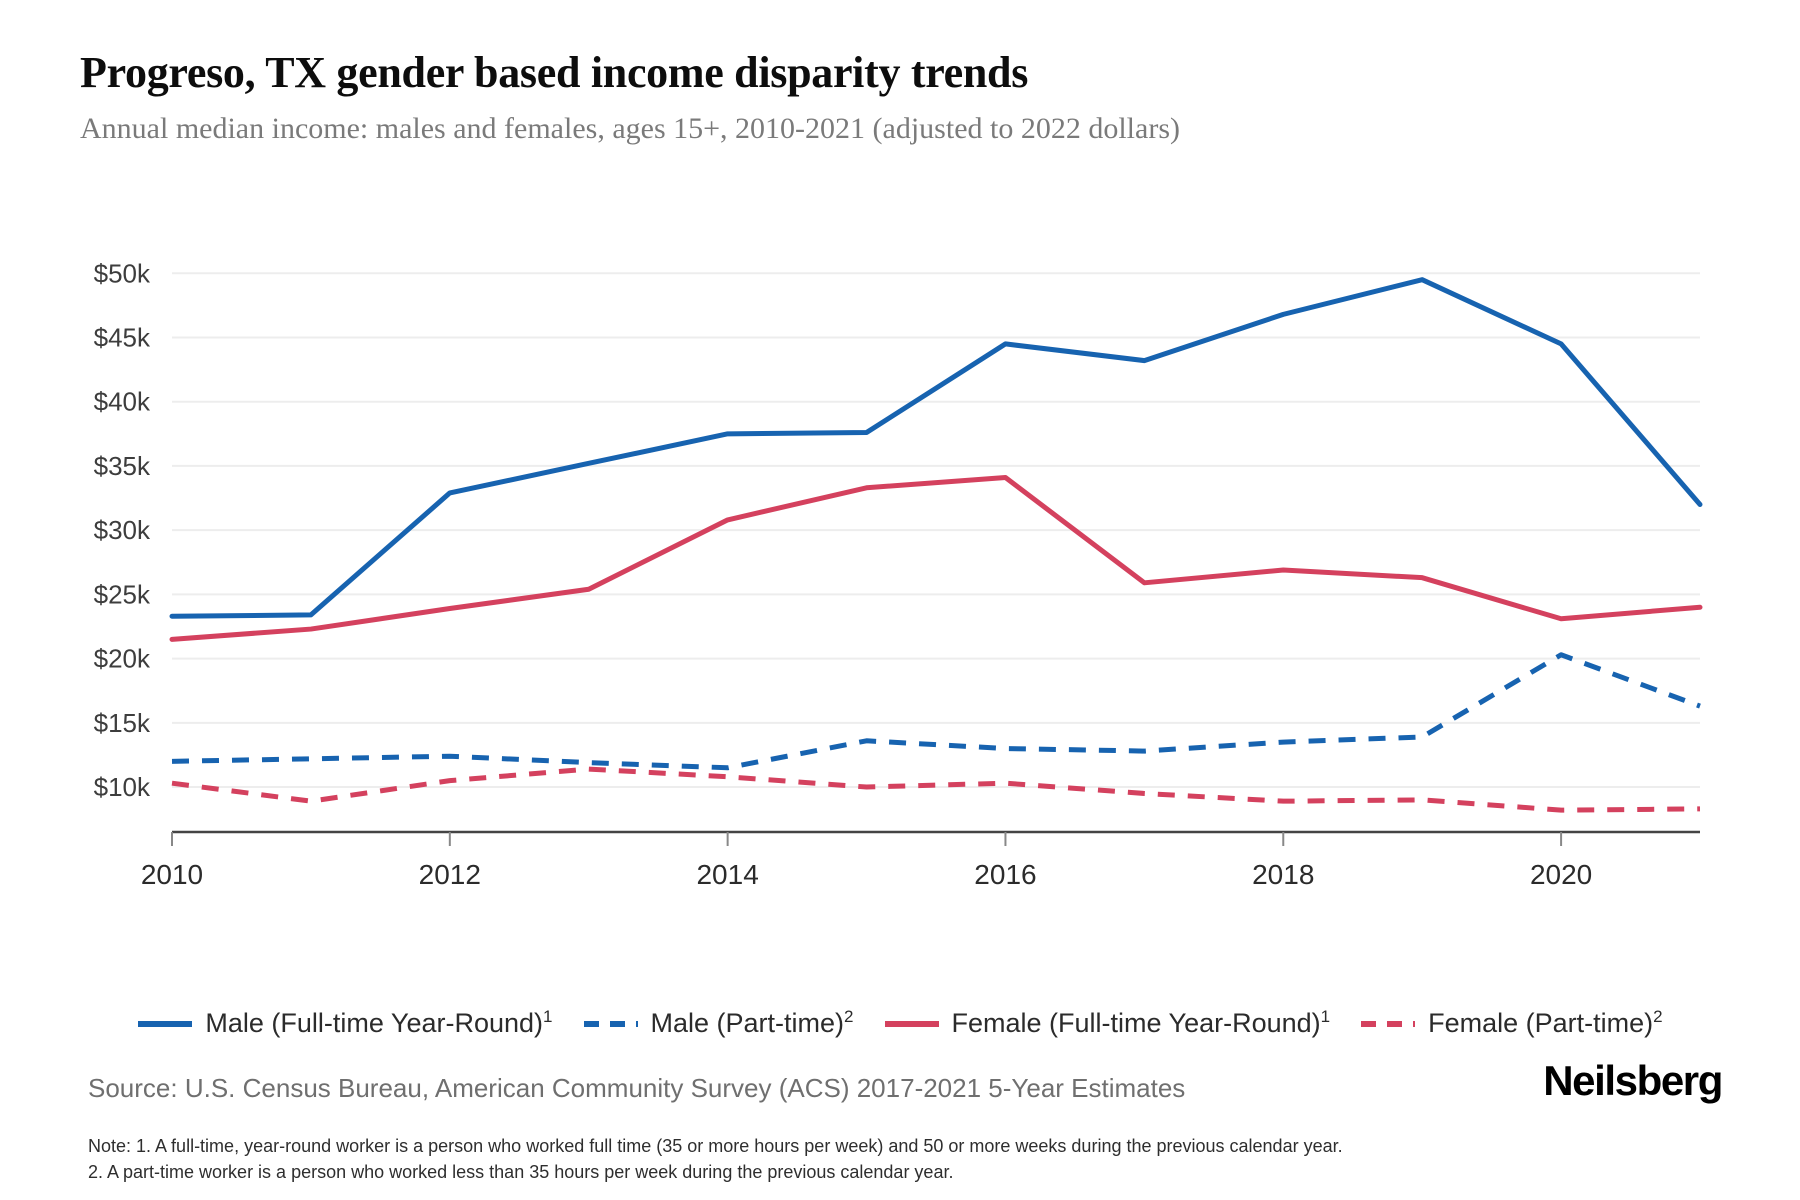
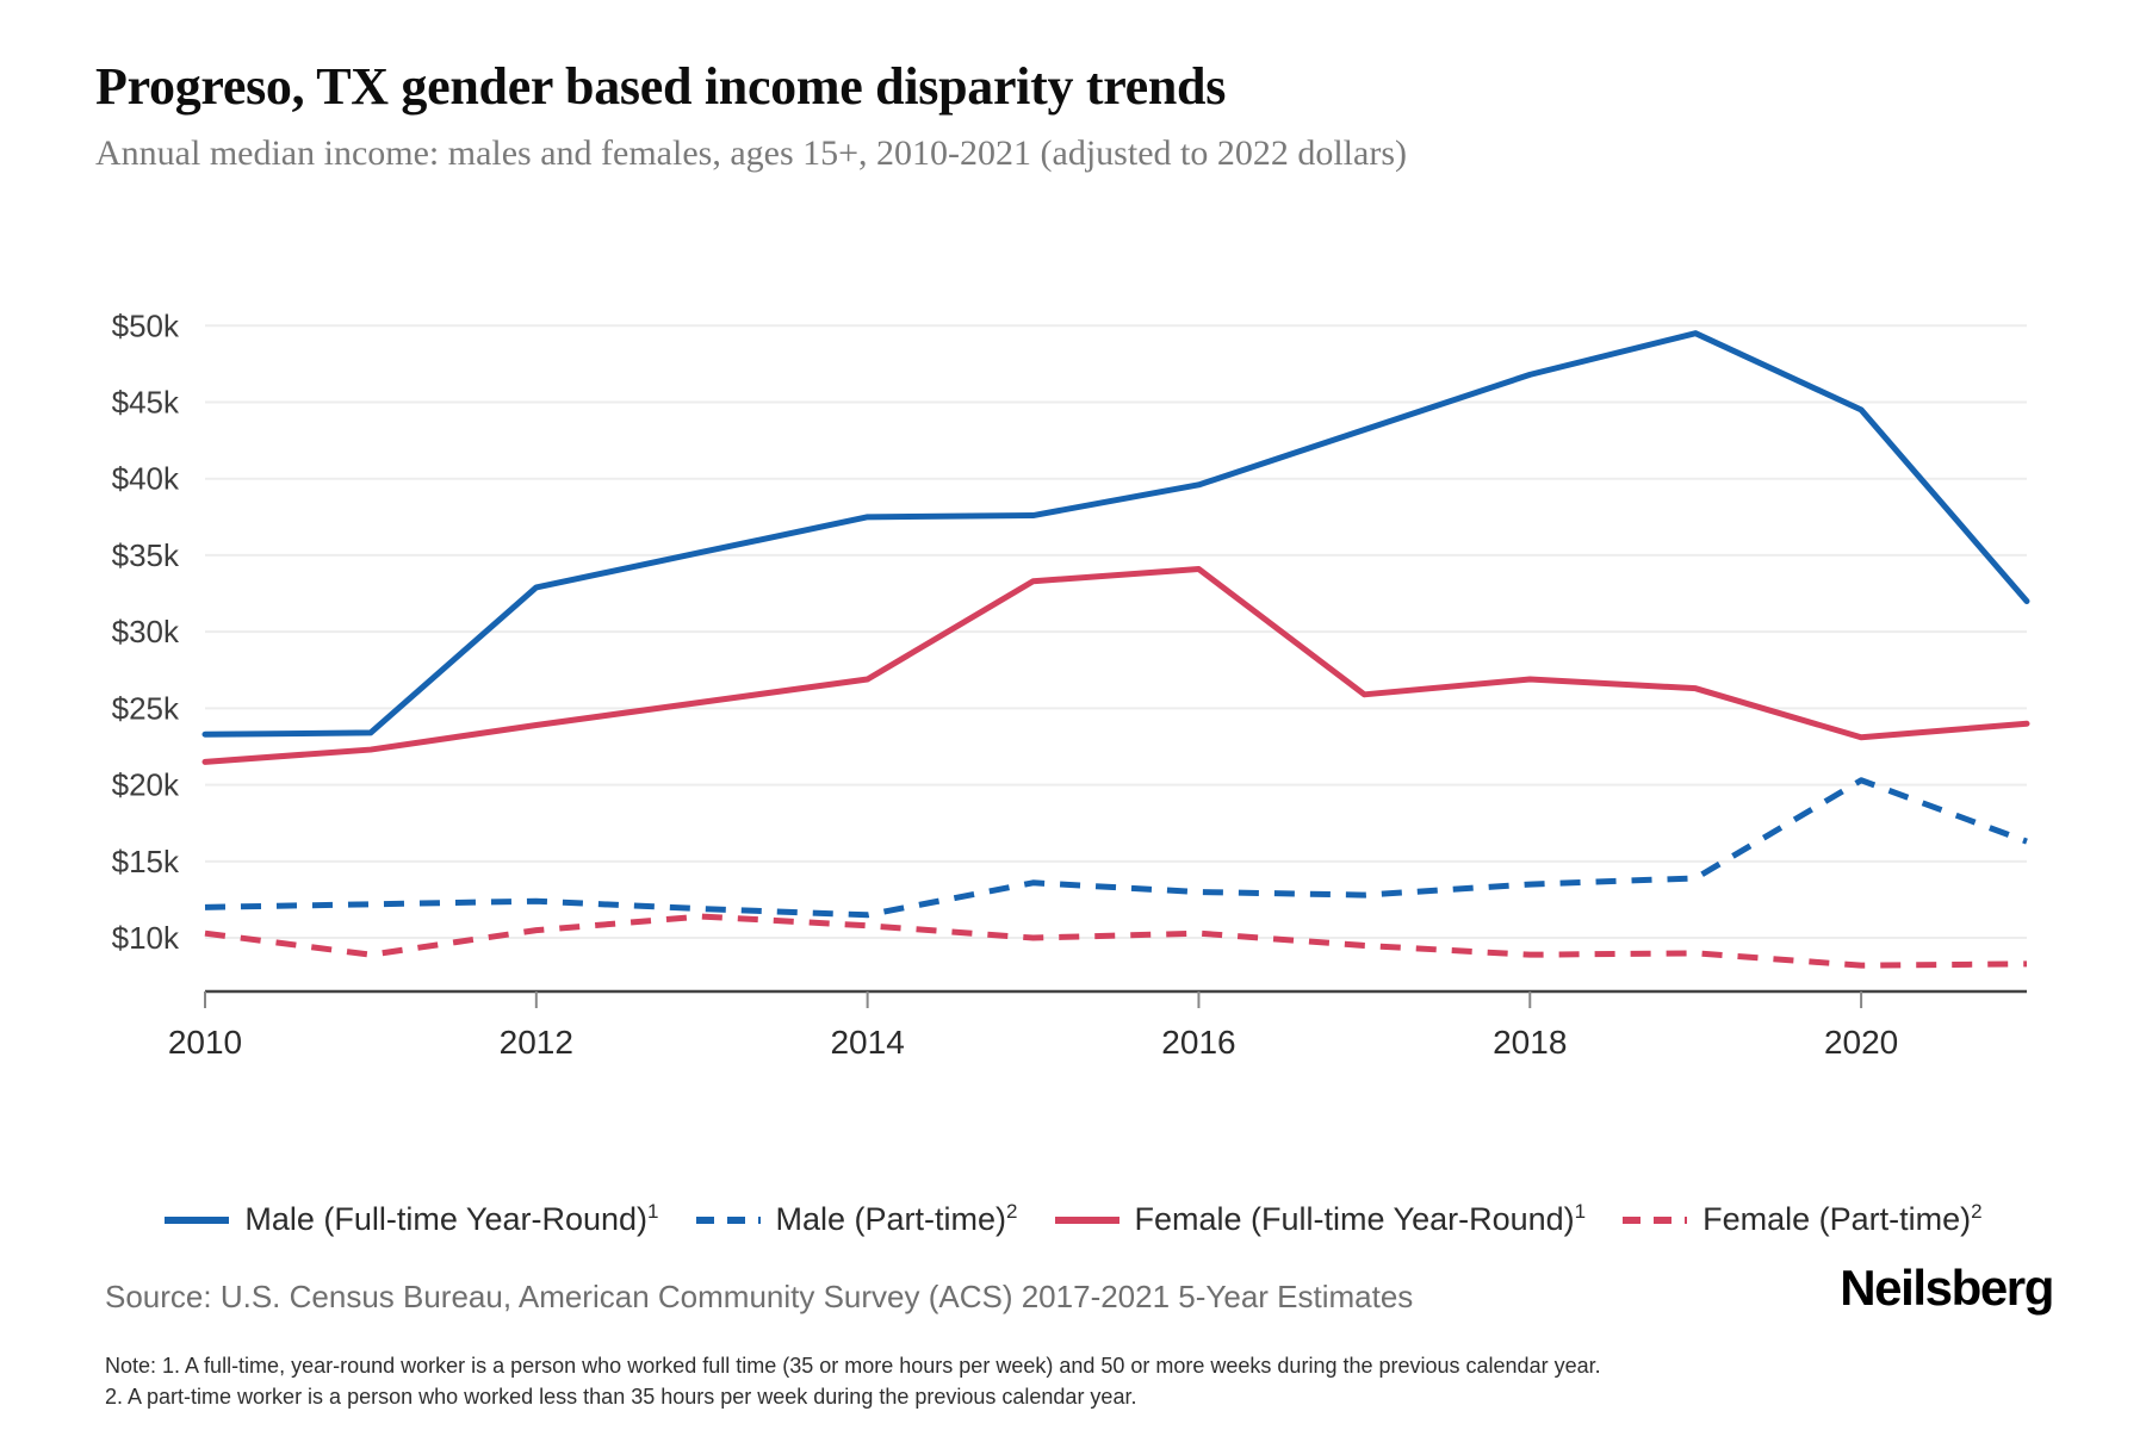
Female (Full-time Year-Round)/2014: $30.8k -> $26.9k
Male (Full-time Year-Round)/2016: $44.5k -> $39.6k
